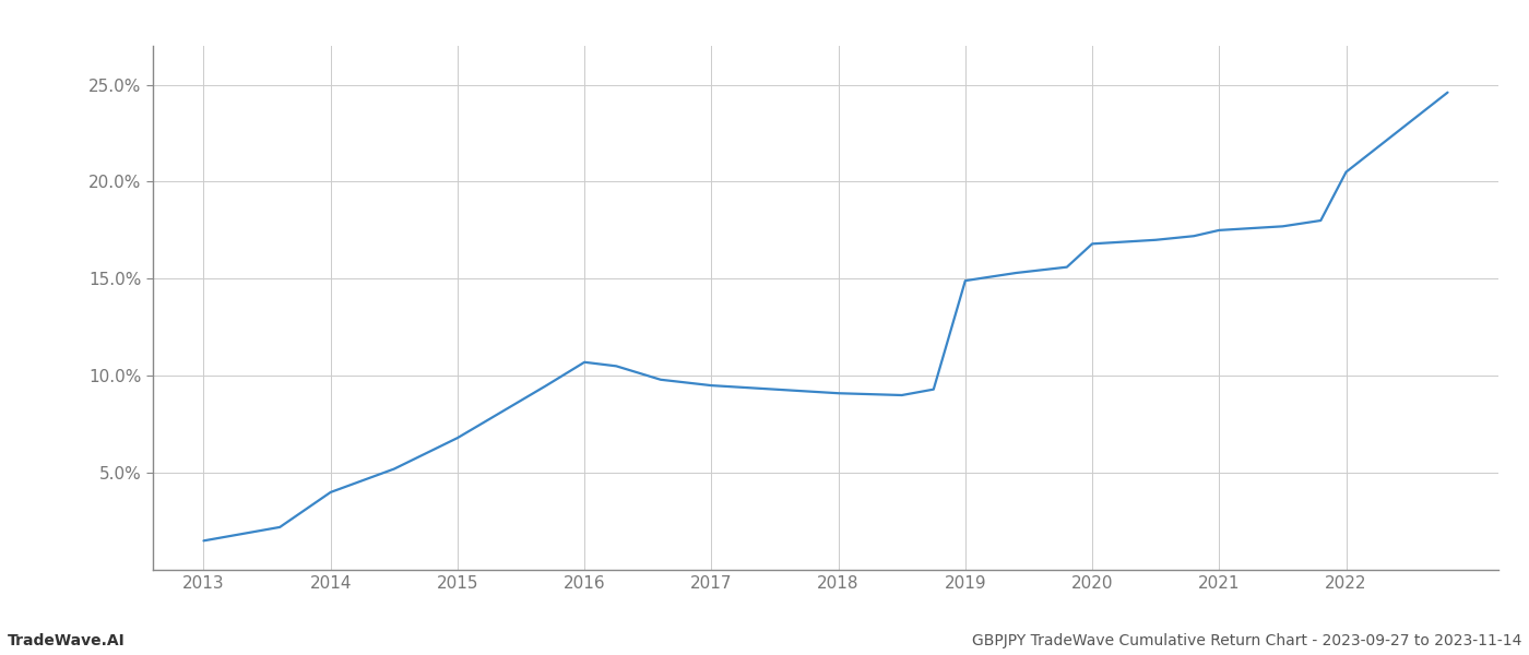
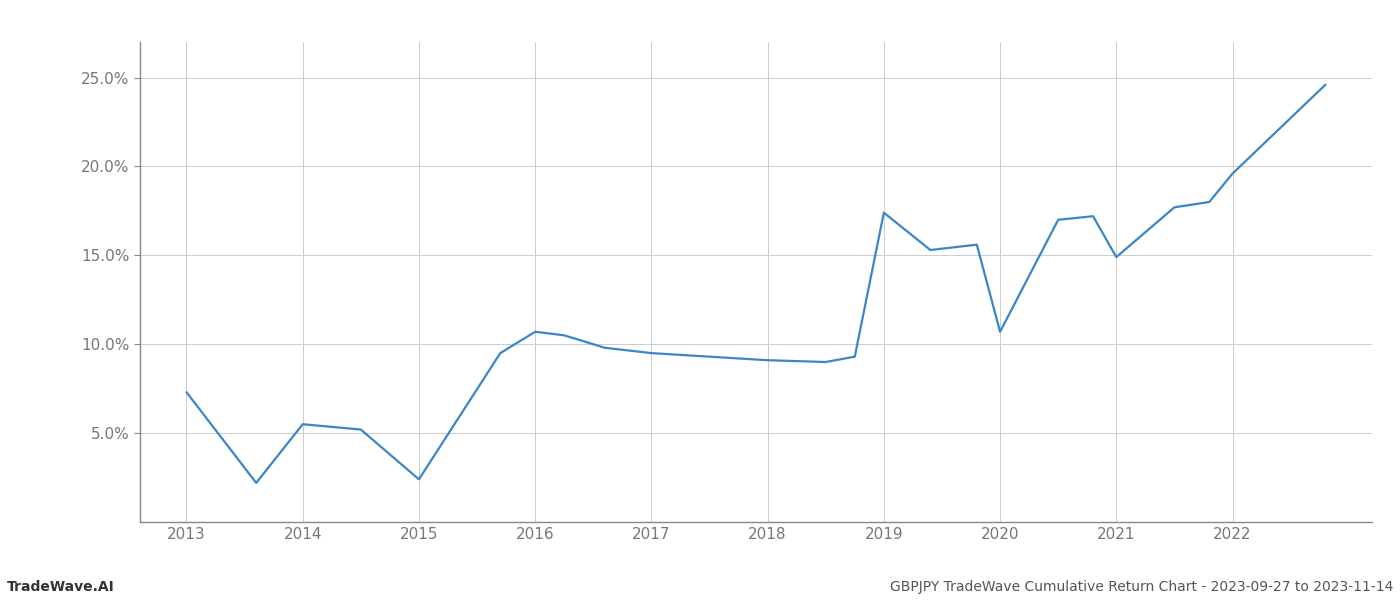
2013: 1.5% -> 7.3%
2014: 4.0% -> 5.5%
2015: 6.8% -> 2.4%
2019: 14.9% -> 17.4%
2020: 16.8% -> 10.7%
2021: 17.5% -> 14.9%
2022: 20.5% -> 19.6%
